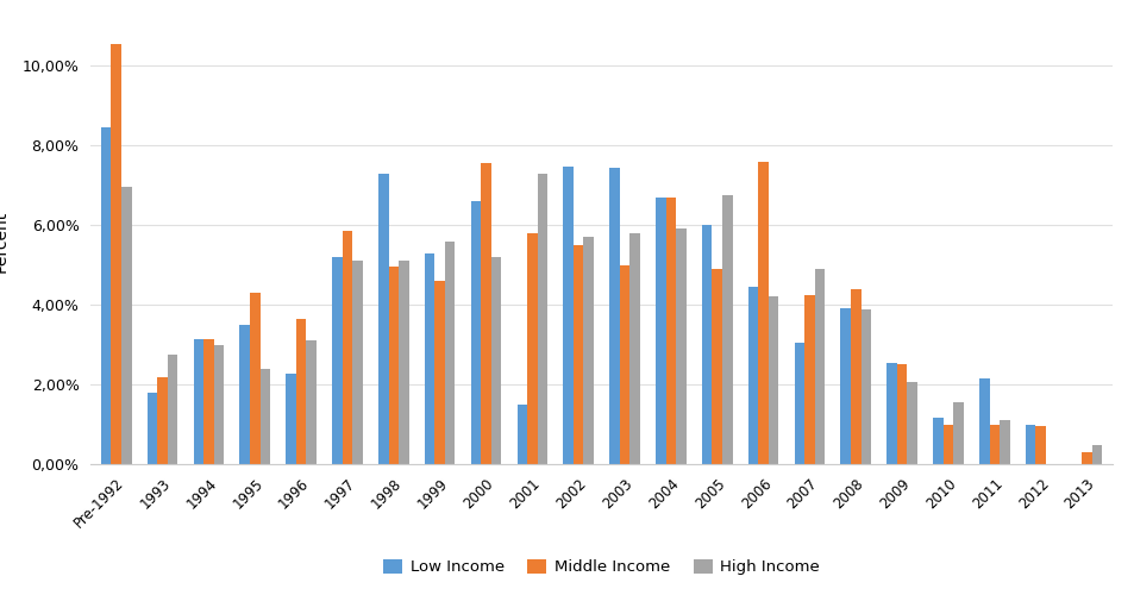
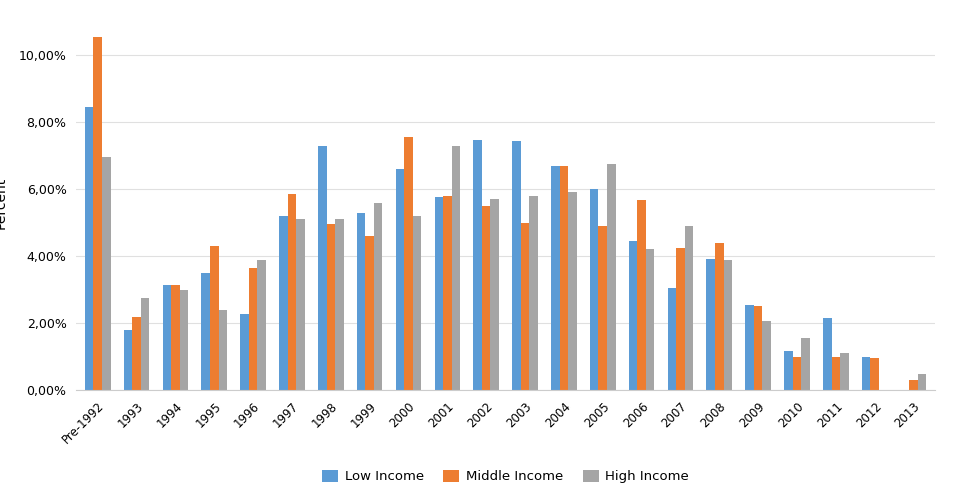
High Income/1996: 3,10% -> 3,88%
Low Income/2001: 1,50% -> 5,75%
Middle Income/2006: 7,60% -> 5,68%
